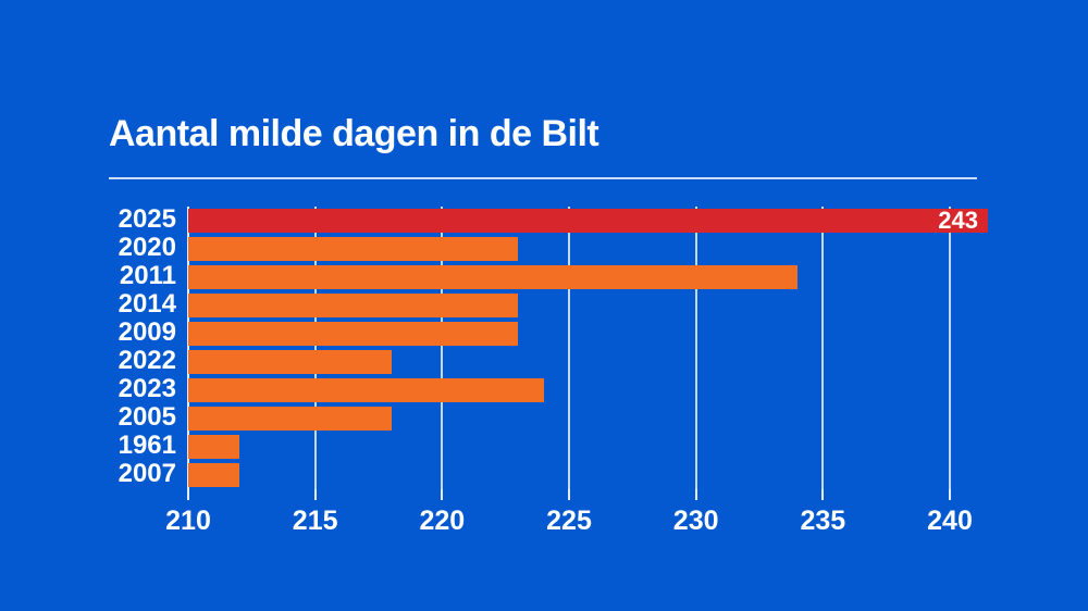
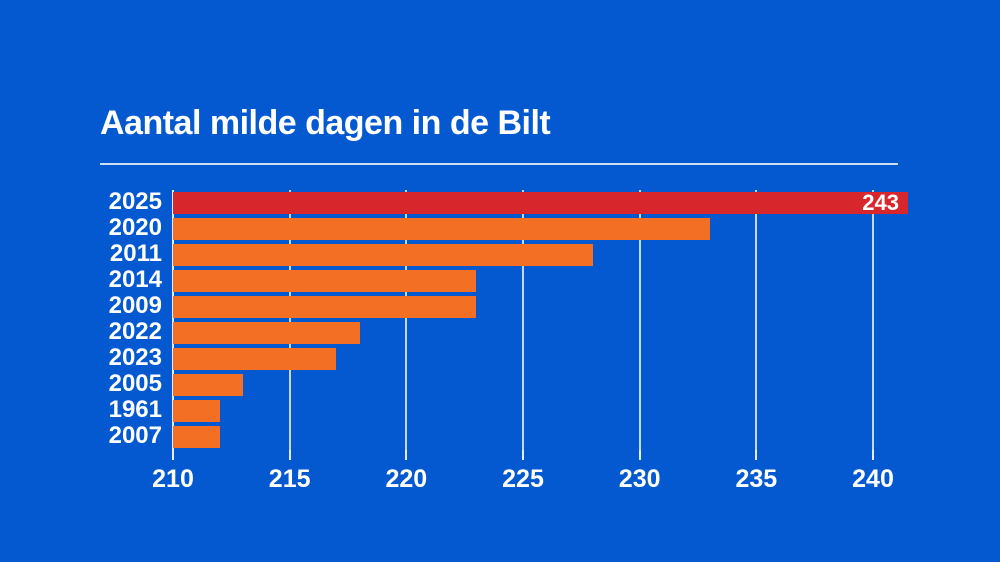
2020: 223 -> 233
2011: 234 -> 228
2023: 224 -> 217
2005: 218 -> 213
